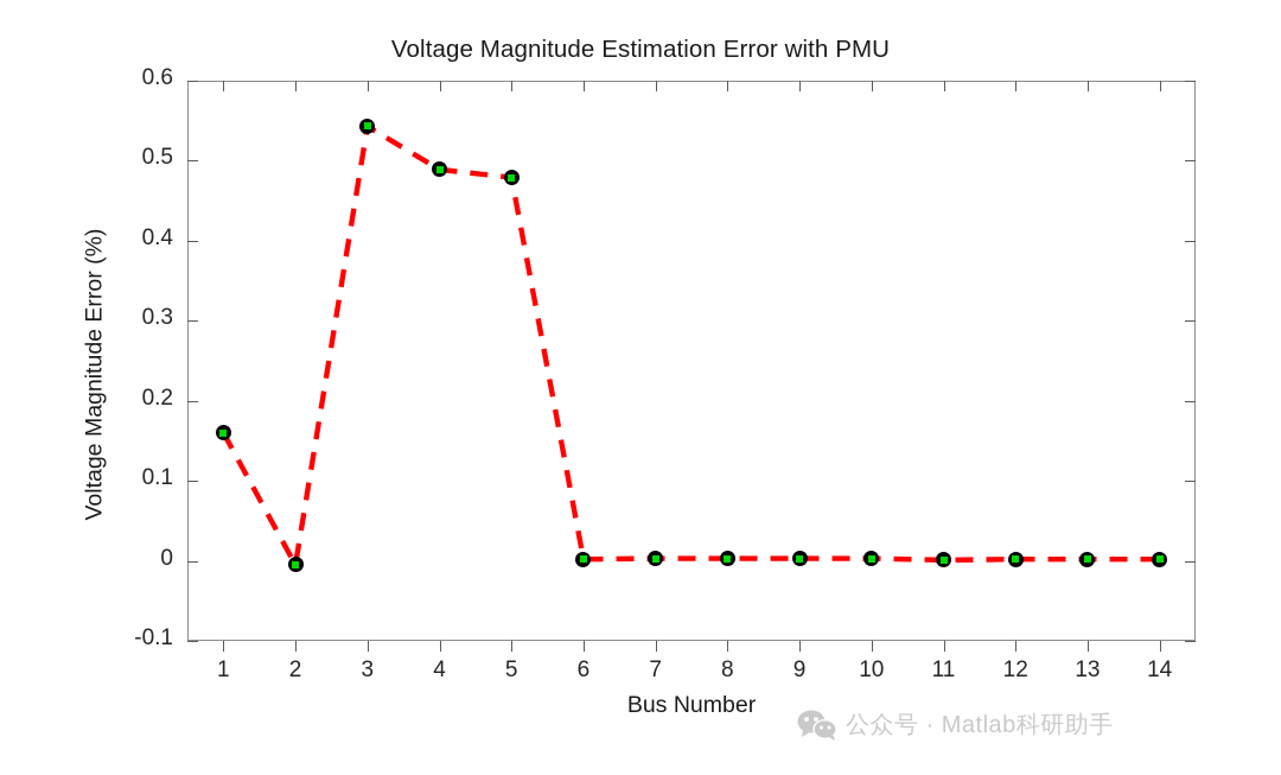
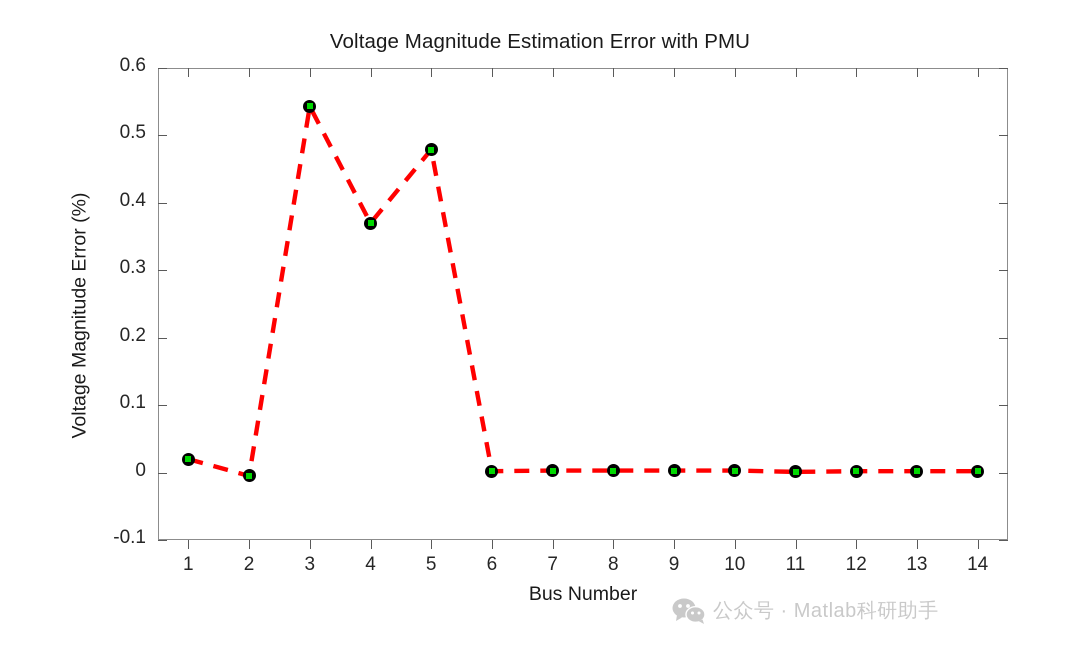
1: 0.16 -> 0.02
4: 0.49 -> 0.37
